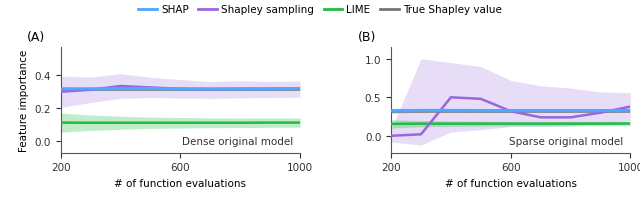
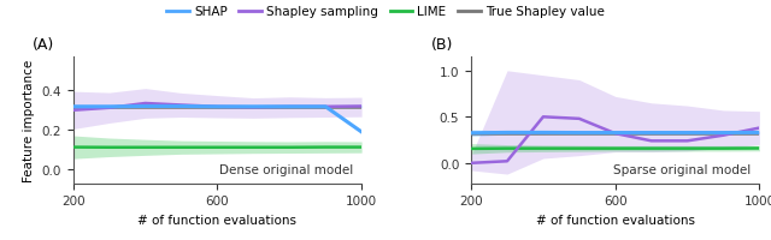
SHAP/1000: 0.32 -> 0.19
